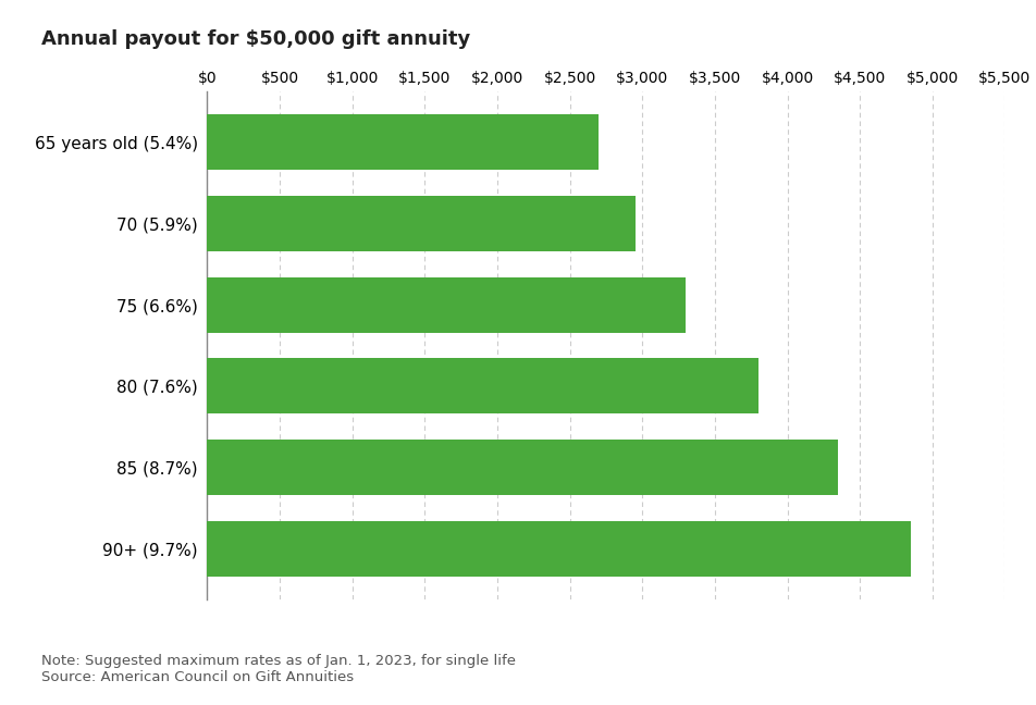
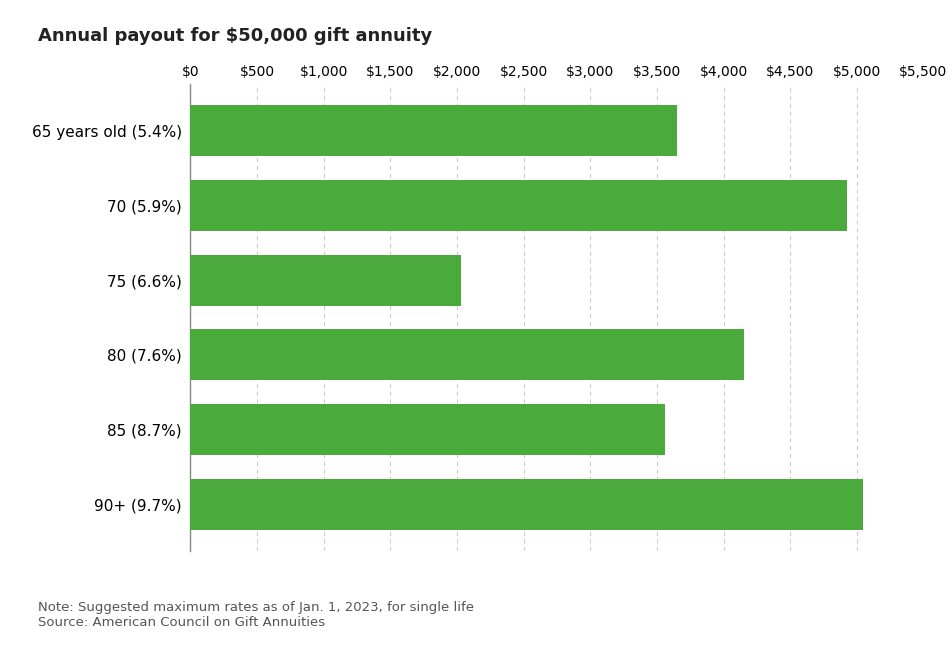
65 years old (5.4%): $2,700 -> $3,650
70 (5.9%): $2,950 -> $4,930
75 (6.6%): $3,300 -> $2,030
80 (7.6%): $3,800 -> $4,150
85 (8.7%): $4,350 -> $3,560
90+ (9.7%): $4,850 -> $5,050
